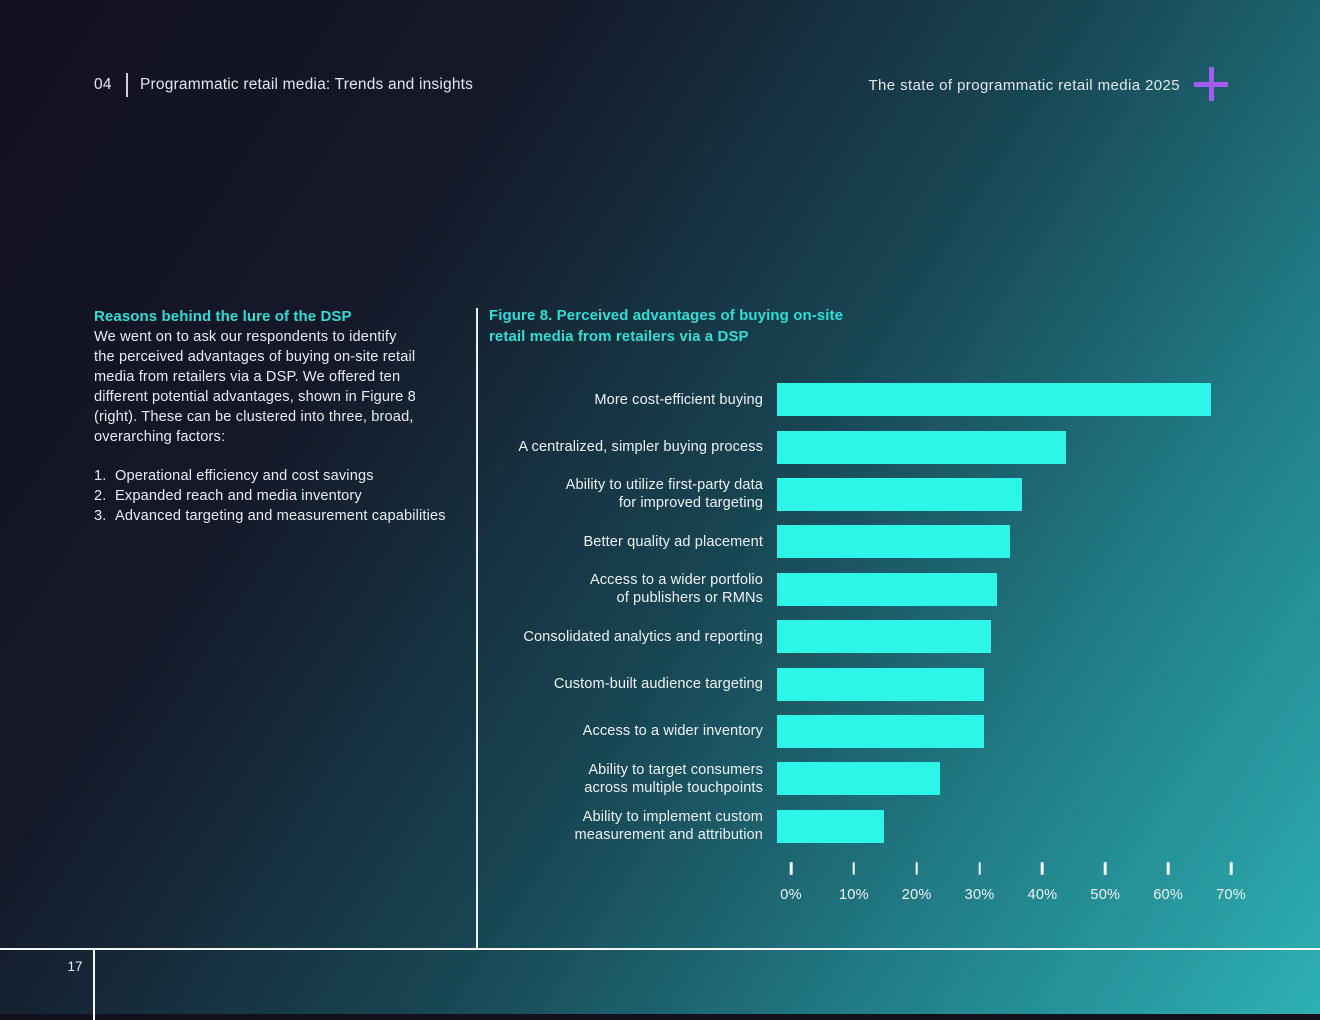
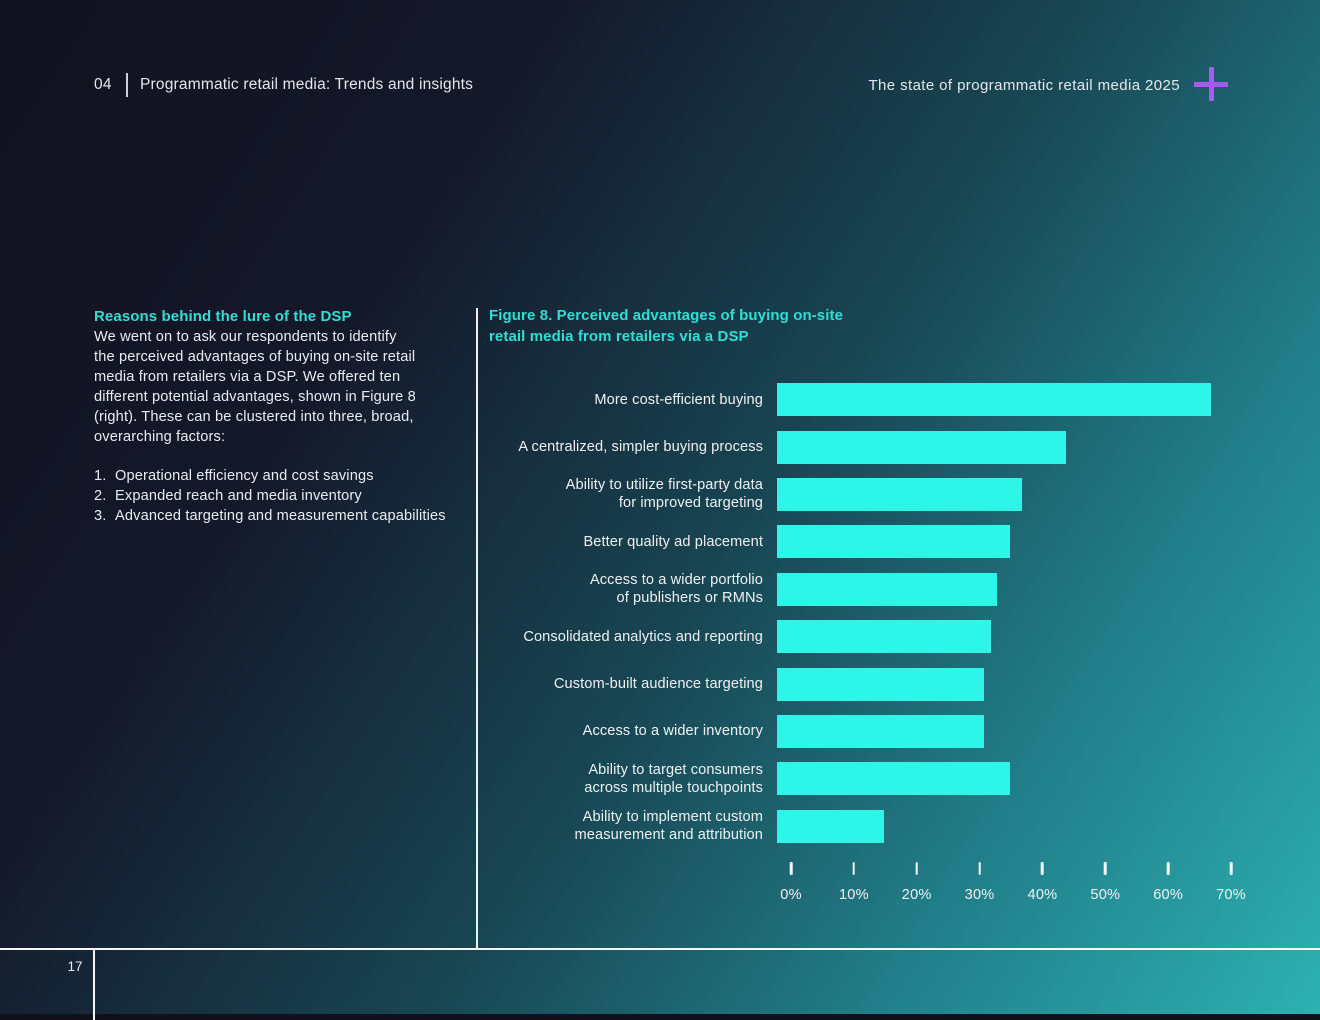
Ability to target consumers across multiple touchpoints: 26% -> 37%
